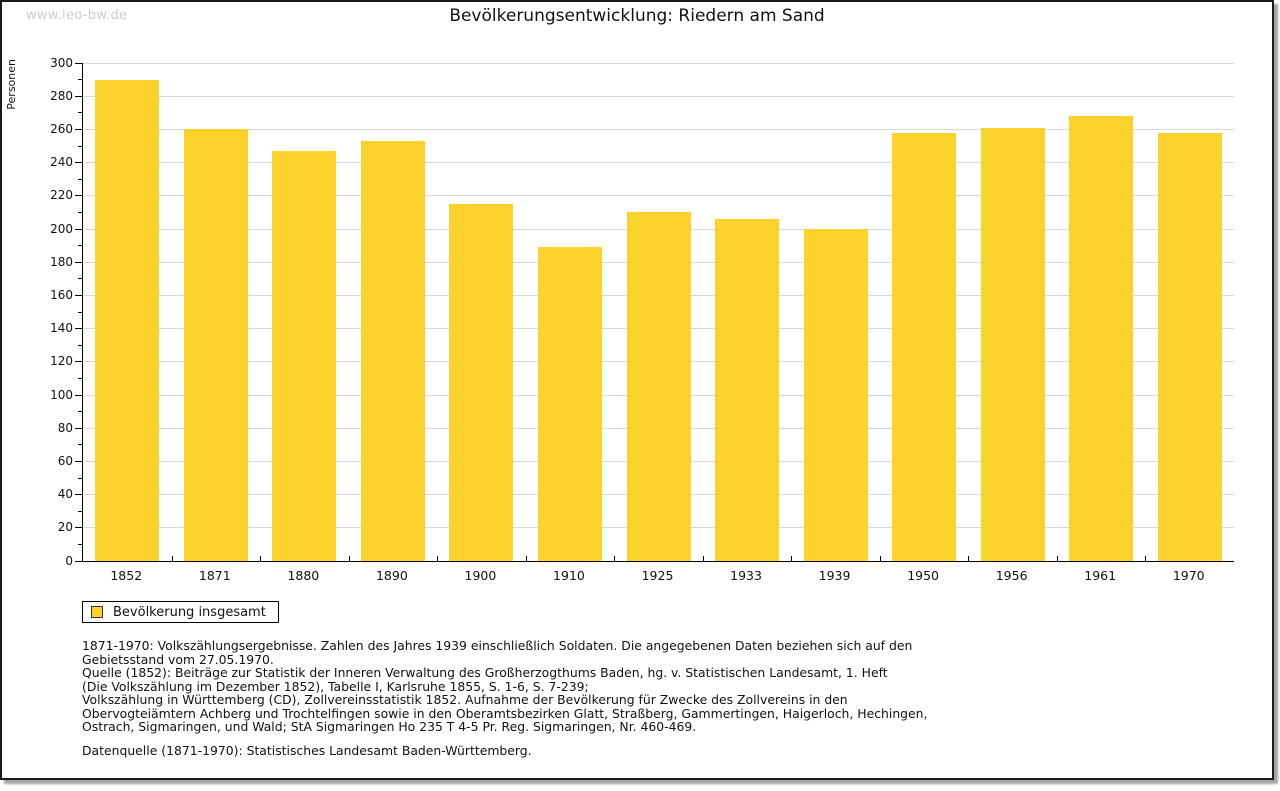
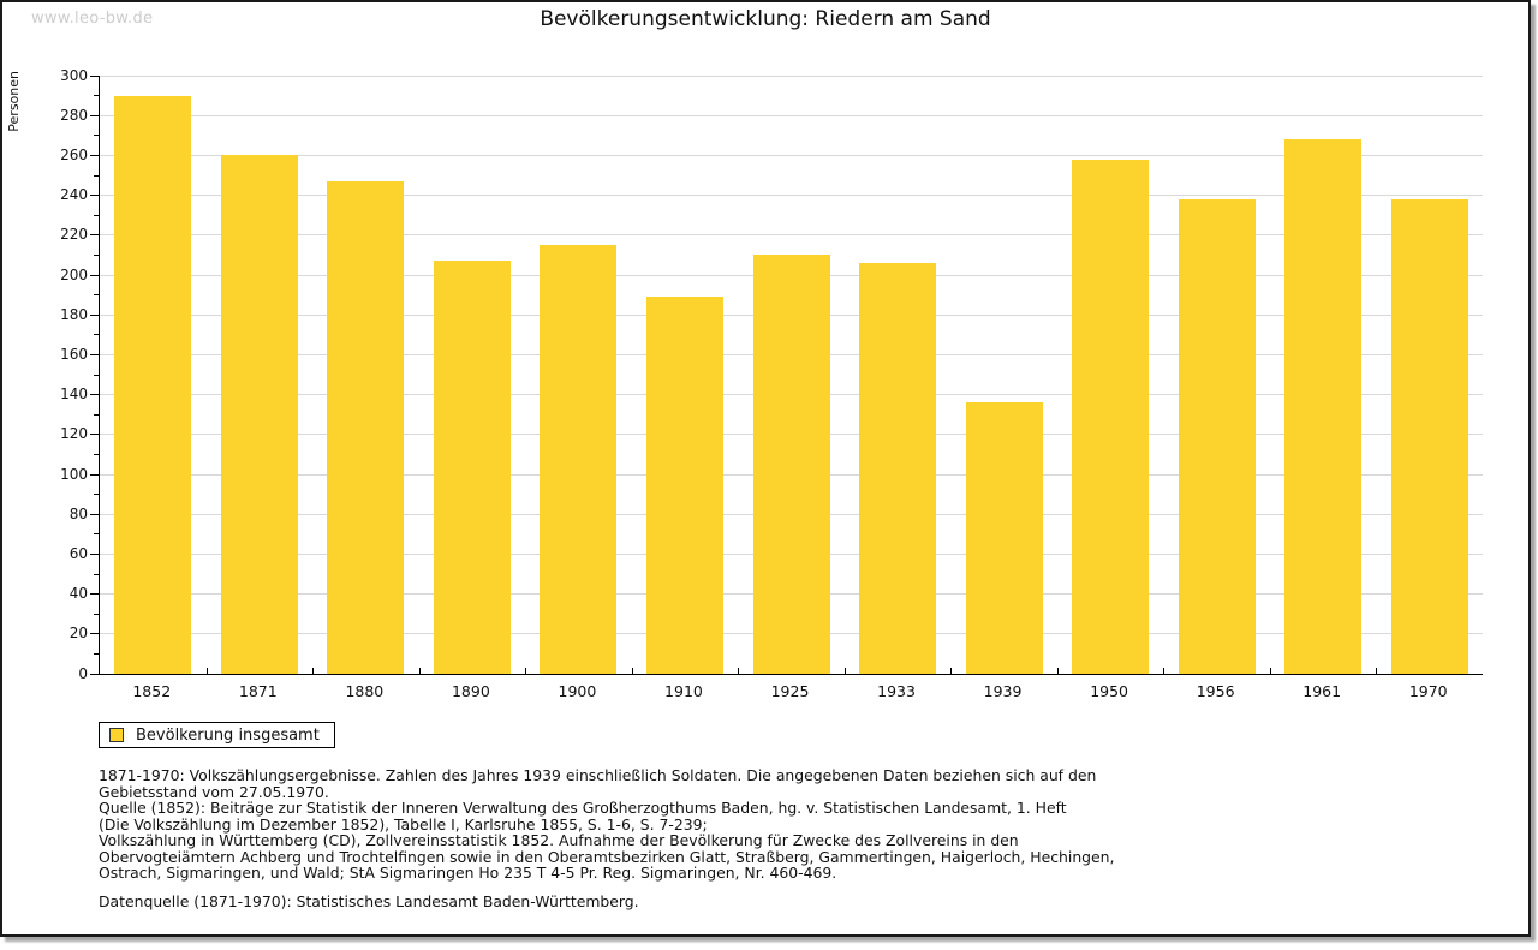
1890: 253 -> 207
1939: 200 -> 136
1956: 261 -> 238
1970: 258 -> 238
